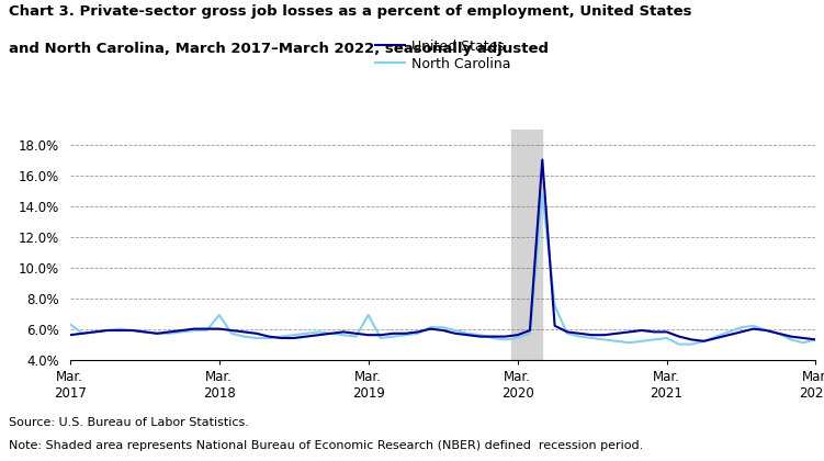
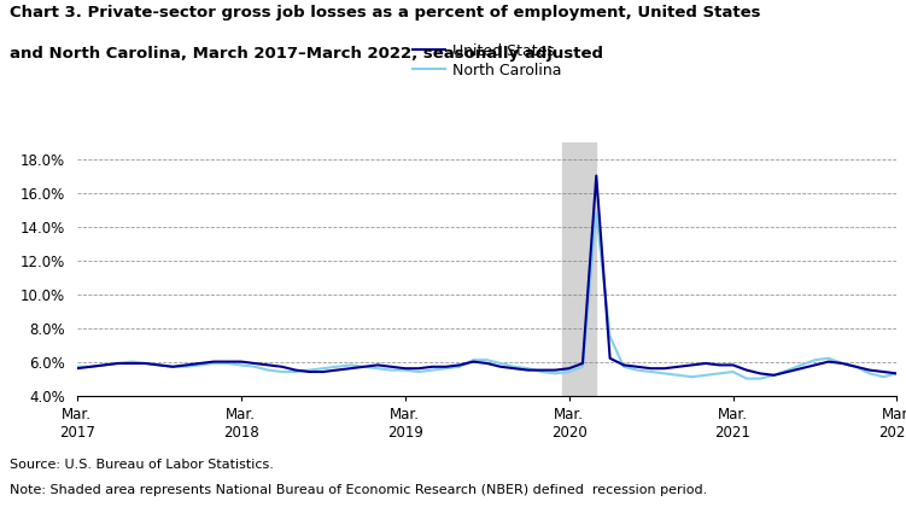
North Carolina/Mar. 2017: 6.3% -> 5.7%
North Carolina/Mar. 2018: 6.9% -> 5.8%
North Carolina/Mar. 2019: 6.9% -> 5.5%
